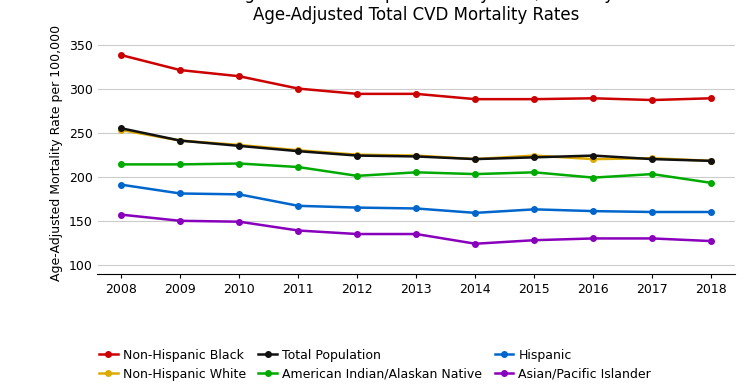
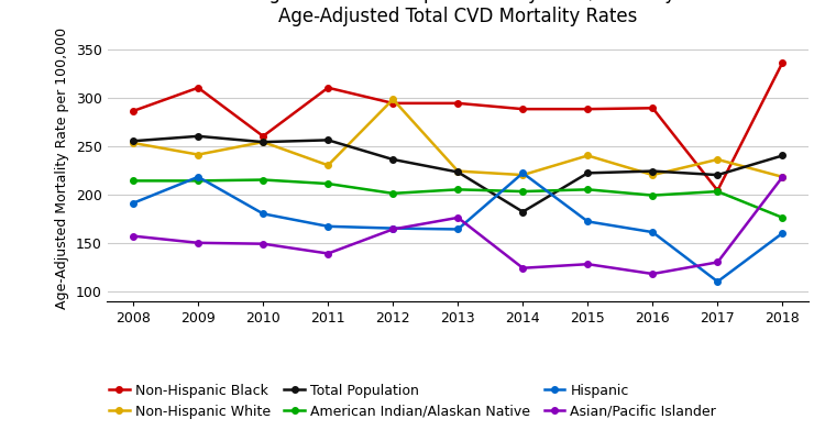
Non-Hispanic Black/2008: 338 -> 286
Non-Hispanic Black/2009: 321 -> 310
Total Population/2009: 241 -> 260
Hispanic/2009: 181 -> 218
Non-Hispanic Black/2010: 314 -> 260
Non-Hispanic White/2010: 236 -> 254
Total Population/2010: 235 -> 254
Non-Hispanic Black/2011: 300 -> 310
Total Population/2011: 229 -> 256
Non-Hispanic White/2012: 225 -> 298
Total Population/2012: 224 -> 236
Asian/Pacific Islander/2012: 135 -> 164
Asian/Pacific Islander/2013: 135 -> 176
Total Population/2014: 220 -> 182
Hispanic/2014: 159 -> 222
Non-Hispanic White/2015: 224 -> 240
Hispanic/2015: 163 -> 172
Asian/Pacific Islander/2016: 130 -> 118
Non-Hispanic Black/2017: 287 -> 204
Non-Hispanic White/2017: 221 -> 236
Hispanic/2017: 160 -> 110
Non-Hispanic Black/2018: 289 -> 336
Total Population/2018: 218 -> 240
American Indian/Alaskan Native/2018: 193 -> 176
Asian/Pacific Islander/2018: 127 -> 218
